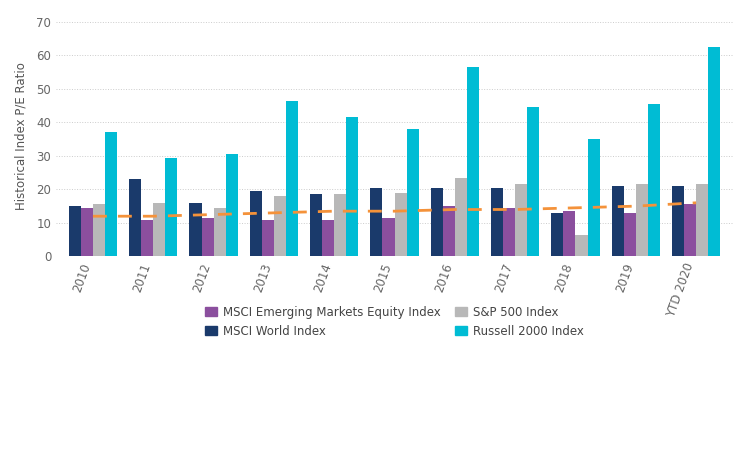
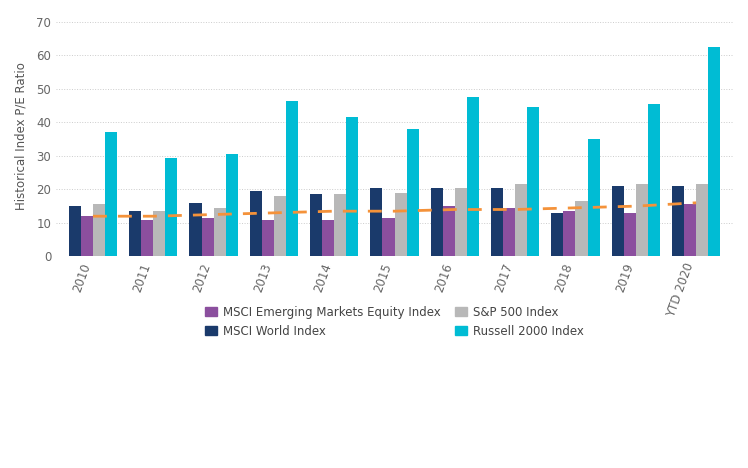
MSCI Emerging Markets Equity Index/2010: 14.5 -> 12.0
MSCI World Index/2011: 23.0 -> 13.5
S&P 500 Index/2011: 16.0 -> 13.5
S&P 500 Index/2016: 23.5 -> 20.5
Russell 2000 Index/2016: 56.5 -> 47.5
S&P 500 Index/2018: 6.5 -> 16.5
